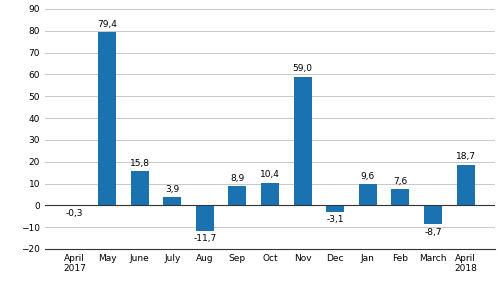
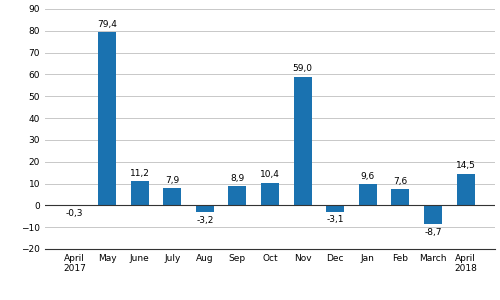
June: 15,8 -> 11,2
July: 3,9 -> 7,9
Aug: -11,7 -> -3,2
April 2018: 18,7 -> 14,5
